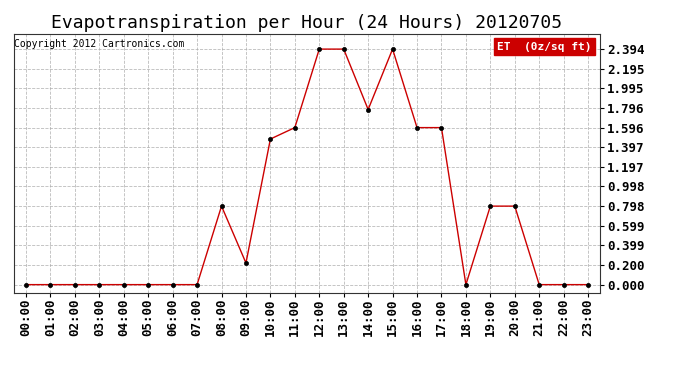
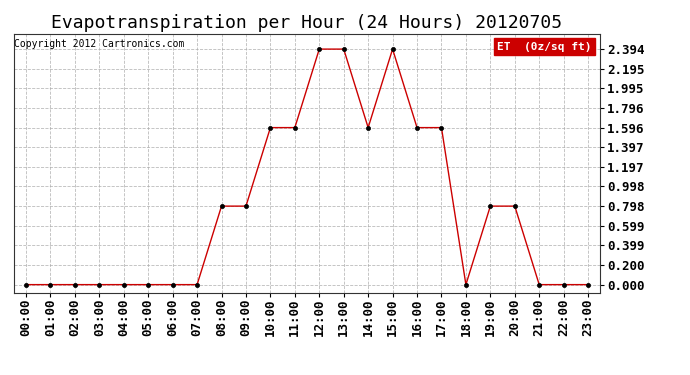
09:00: 0.22 -> 0.80
10:00: 1.48 -> 1.60
14:00: 1.78 -> 1.60
